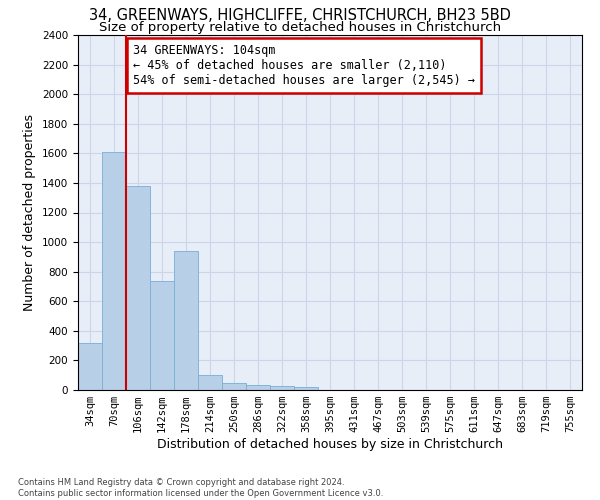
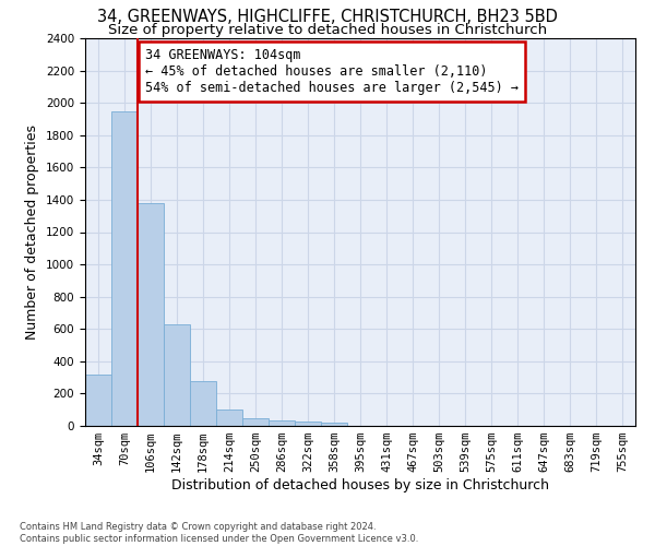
70sqm: 1610 -> 1950
142sqm: 740 -> 630
178sqm: 940 -> 280
